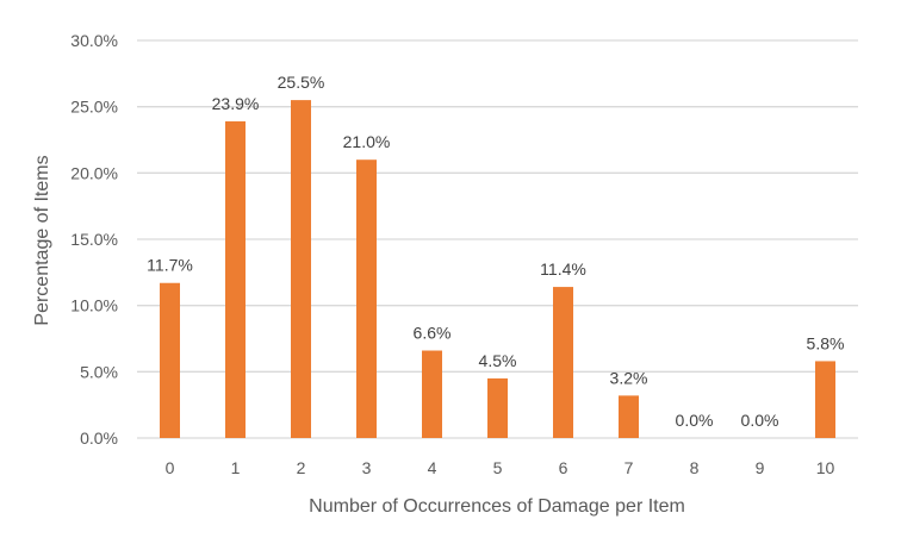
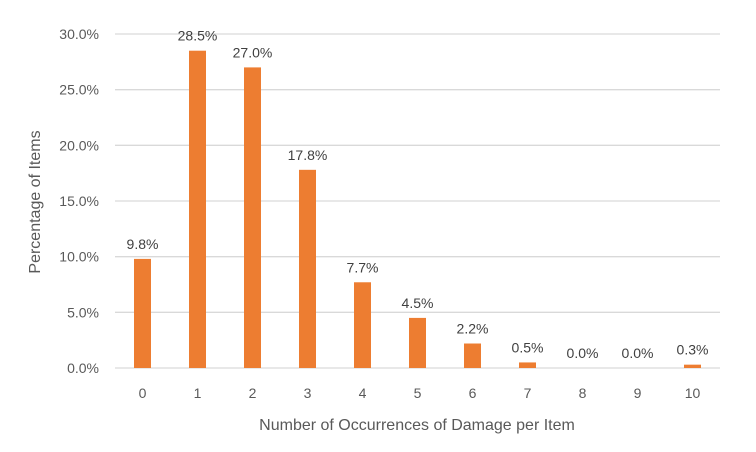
0: 11.7% -> 9.8%
1: 23.9% -> 28.5%
2: 25.5% -> 27.0%
3: 21.0% -> 17.8%
4: 6.6% -> 7.7%
6: 11.4% -> 2.2%
7: 3.2% -> 0.5%
10: 5.8% -> 0.3%
